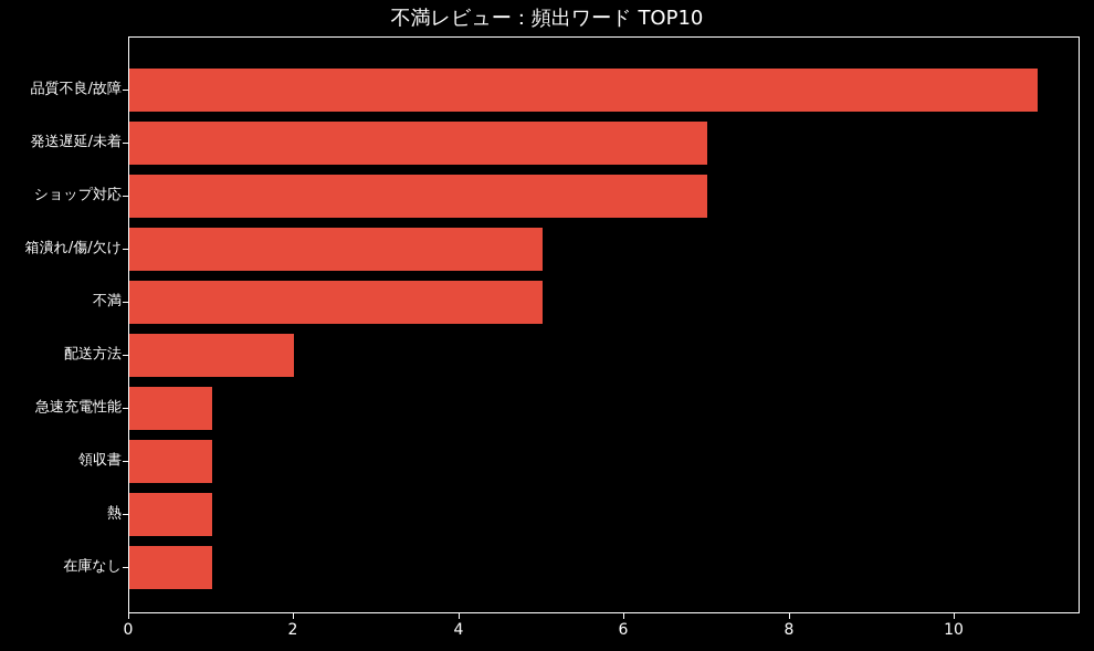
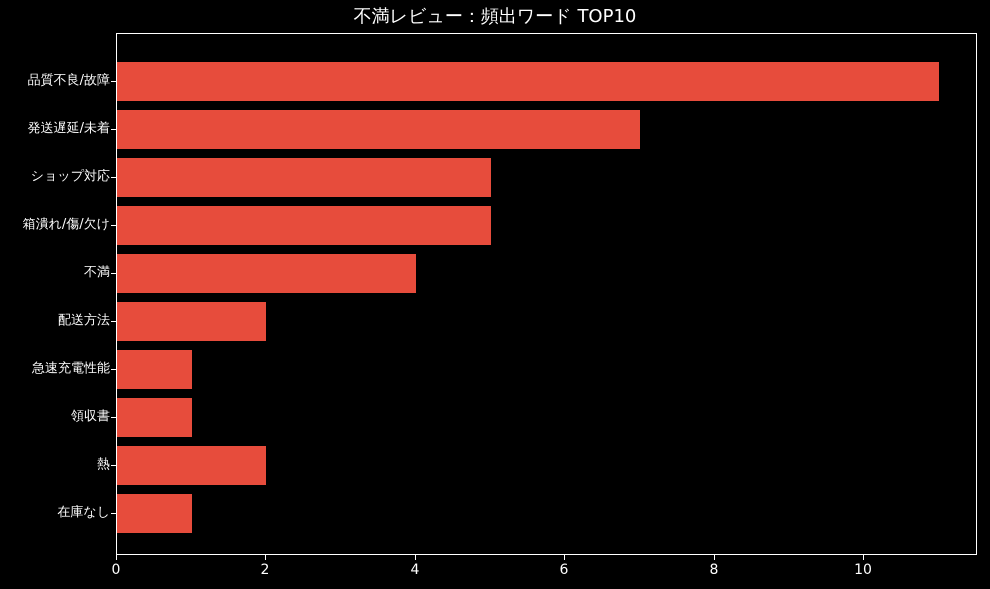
ショップ対応: 7 -> 5
不満: 5 -> 4
熱: 1 -> 2
